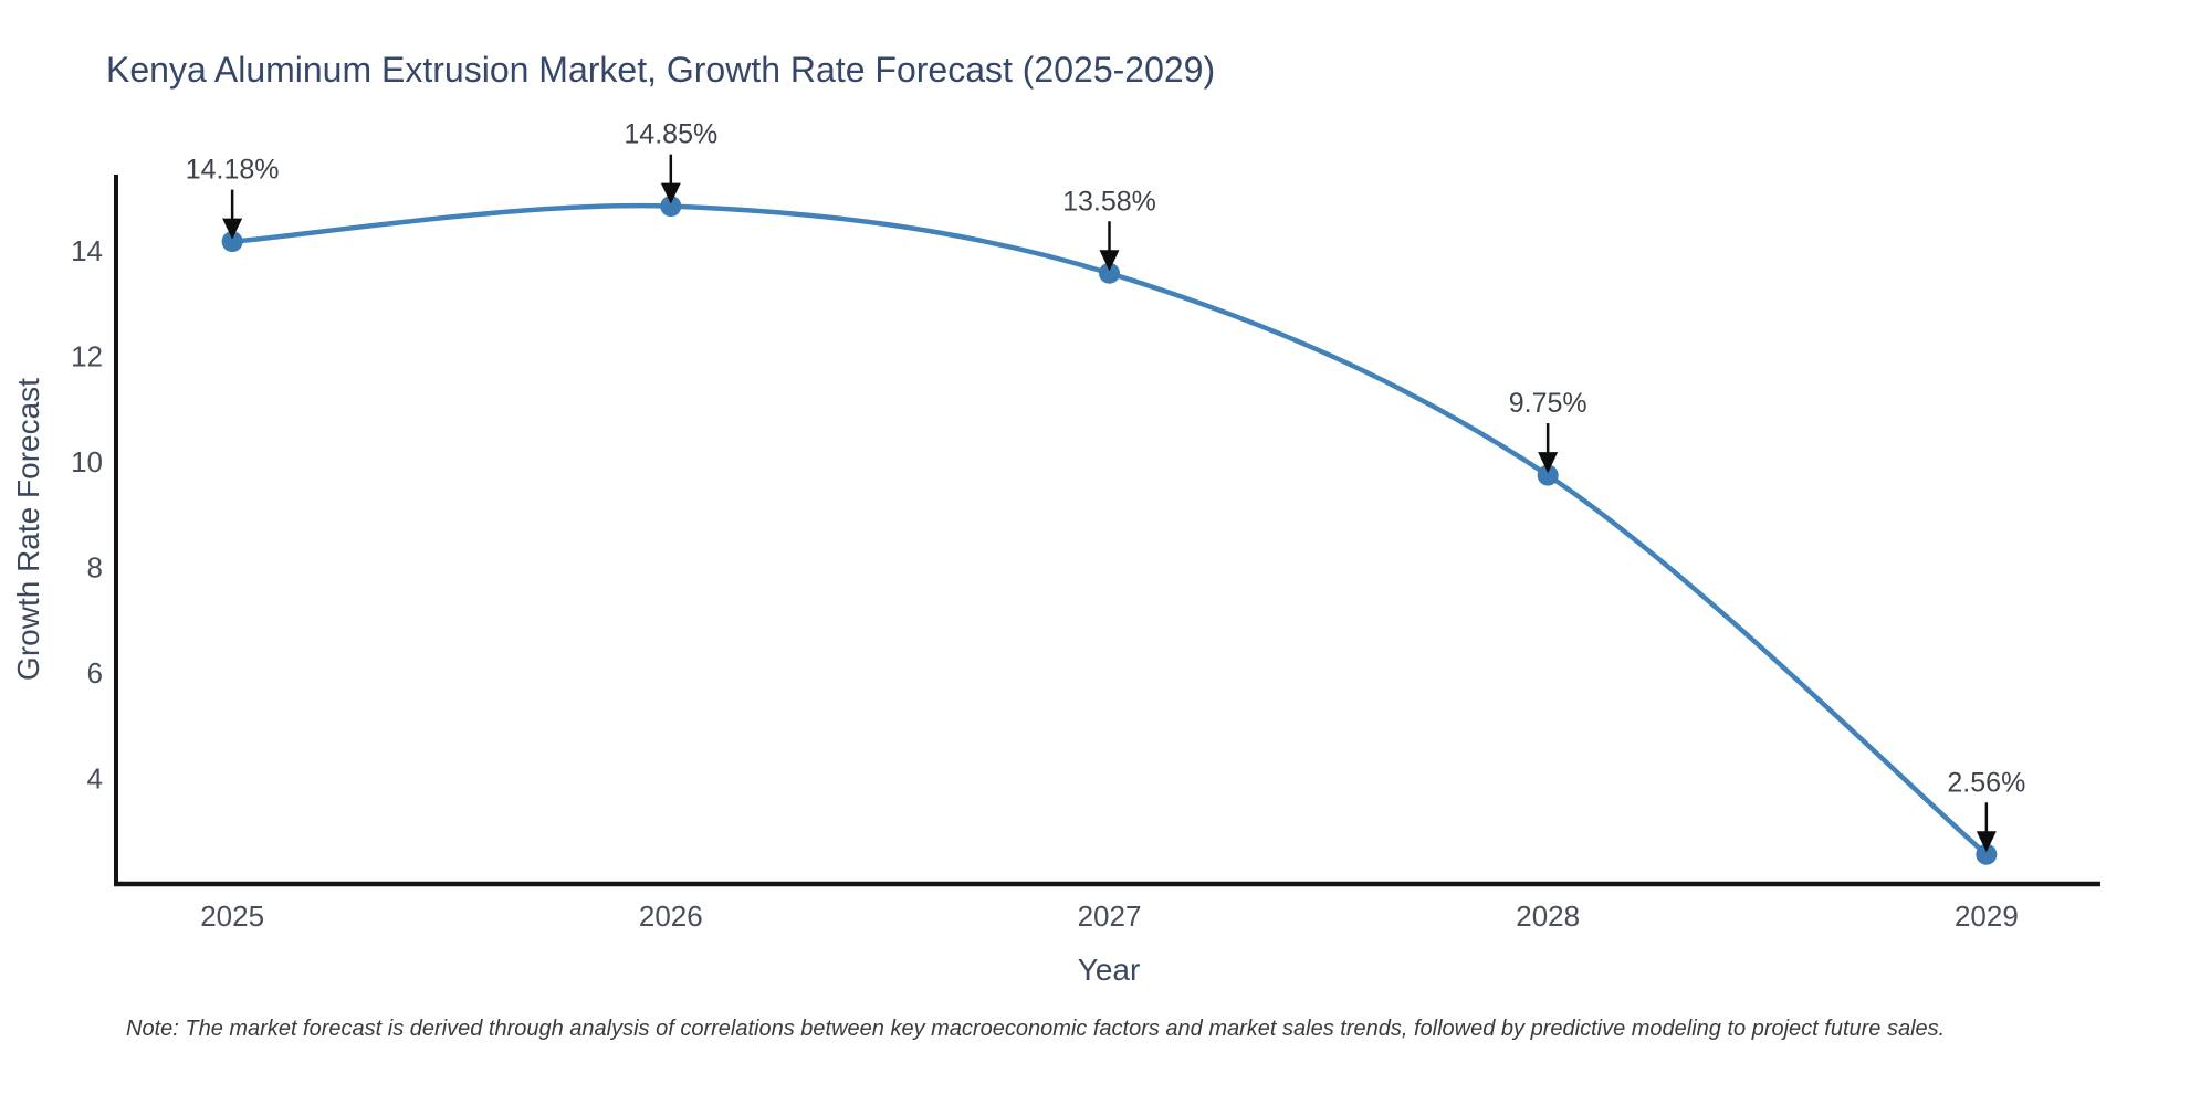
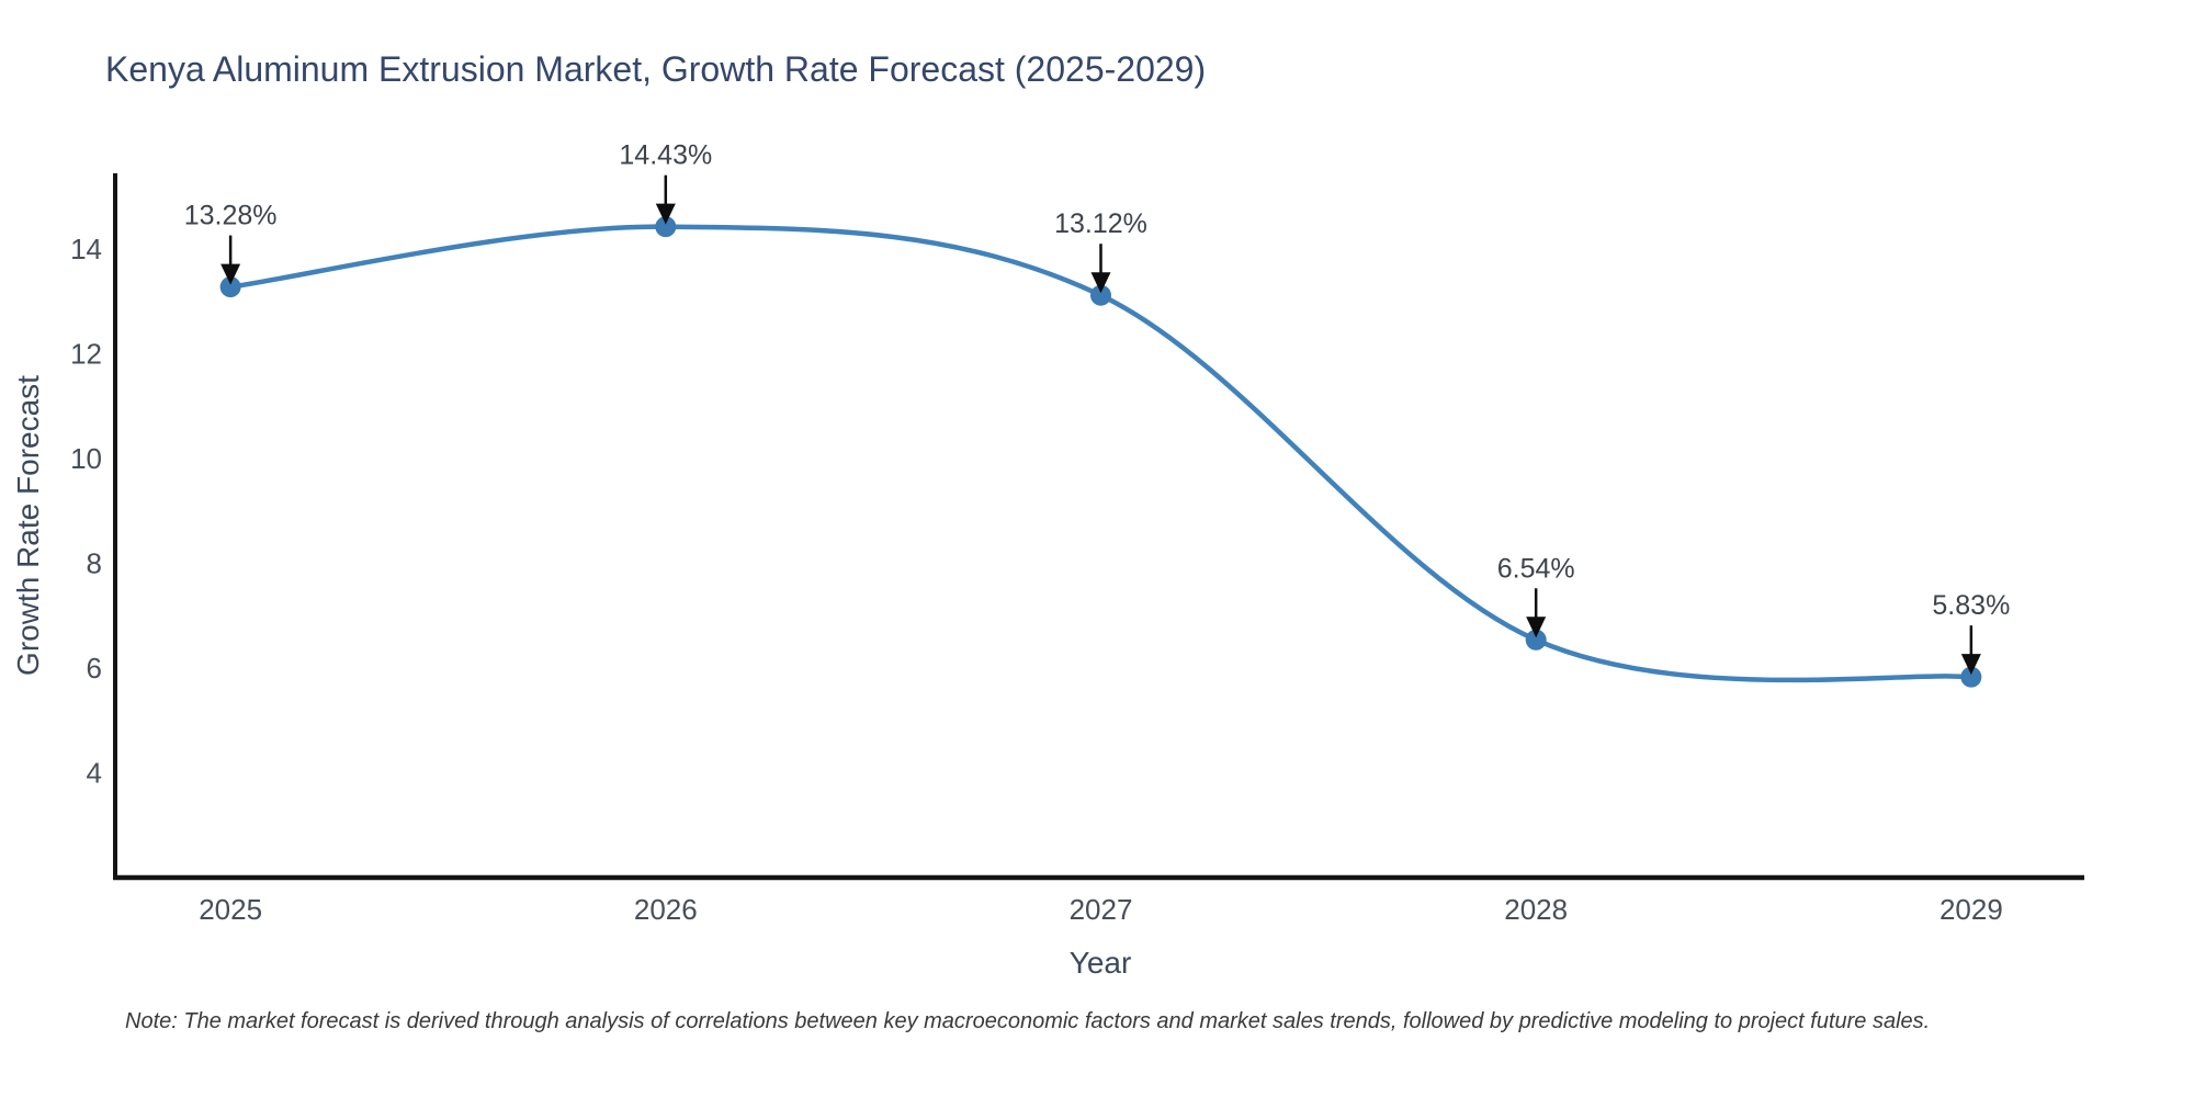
2025: 14.18% -> 13.28%
2026: 14.85% -> 14.43%
2027: 13.58% -> 13.12%
2028: 9.75% -> 6.54%
2029: 2.56% -> 5.83%
